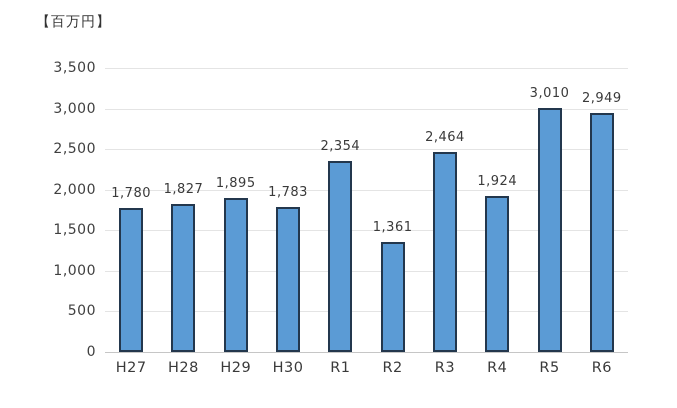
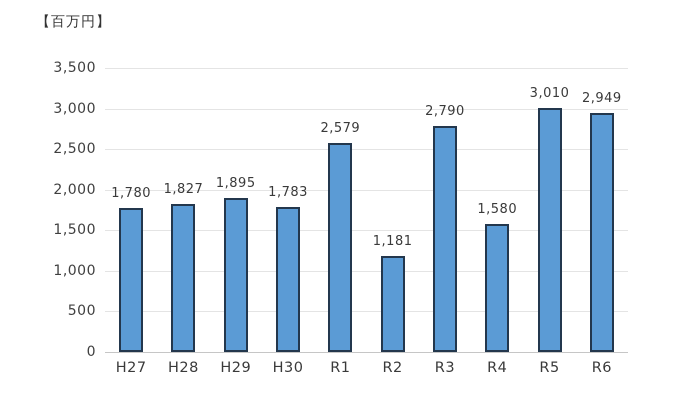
R1: 2,354 -> 2,579
R2: 1,361 -> 1,181
R3: 2,464 -> 2,790
R4: 1,924 -> 1,580
